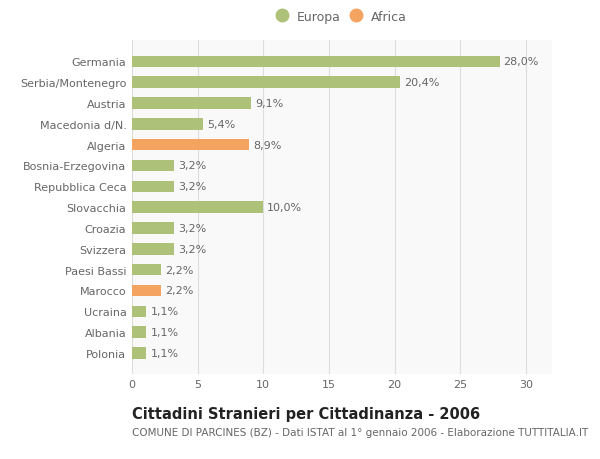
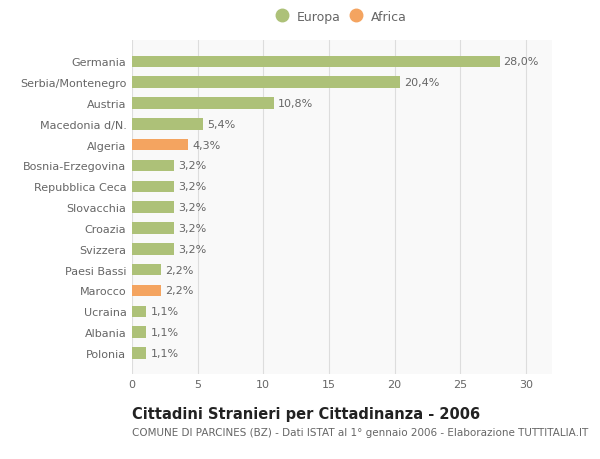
Austria: 9,1% -> 10,8%
Algeria: 8,9% -> 4,3%
Slovacchia: 10,0% -> 3,2%
